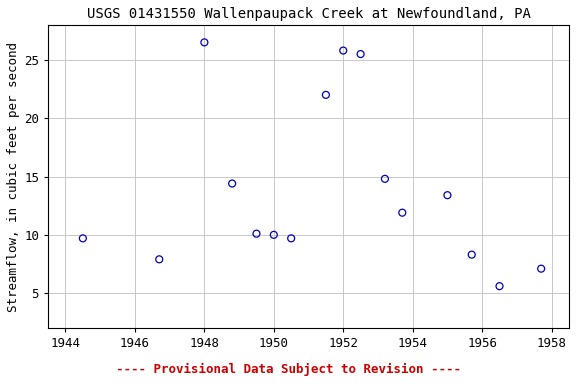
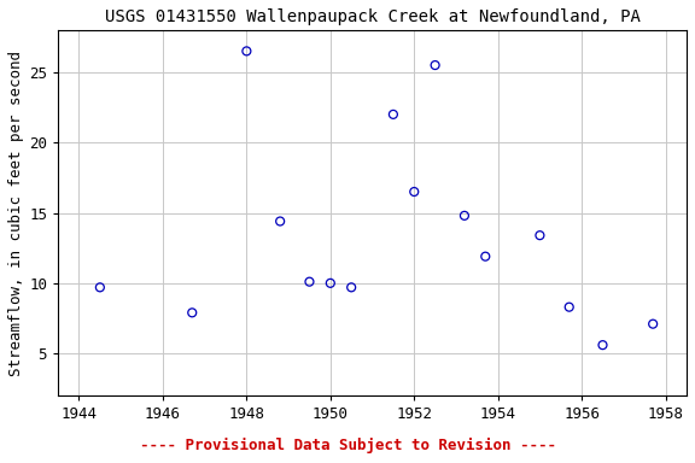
1952: 25.8 -> 16.5
